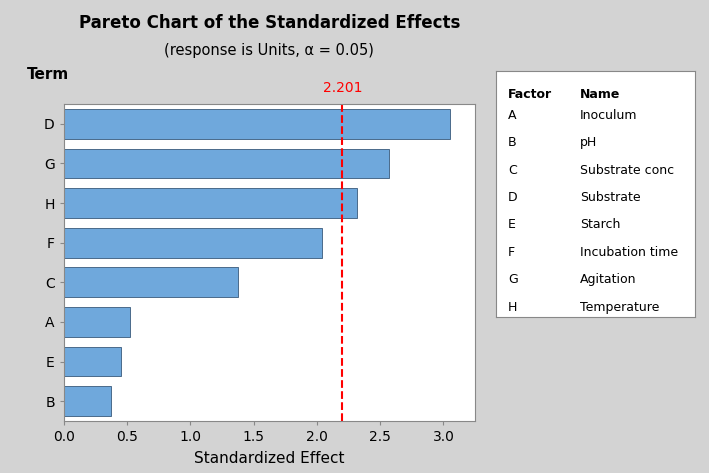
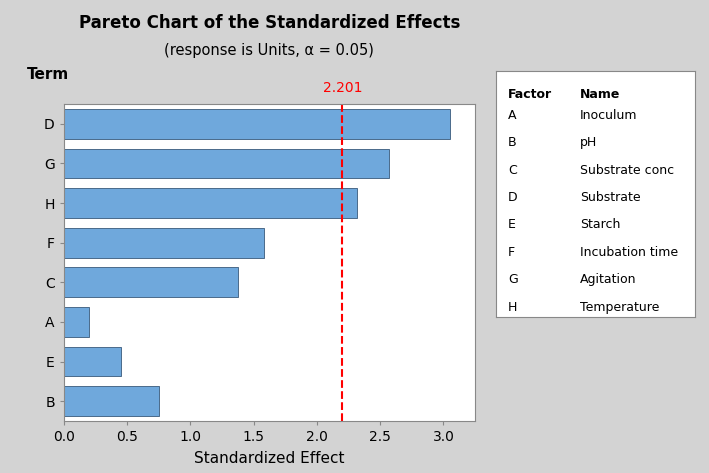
F: 2.04 -> 1.58
A: 0.52 -> 0.20
B: 0.37 -> 0.75
